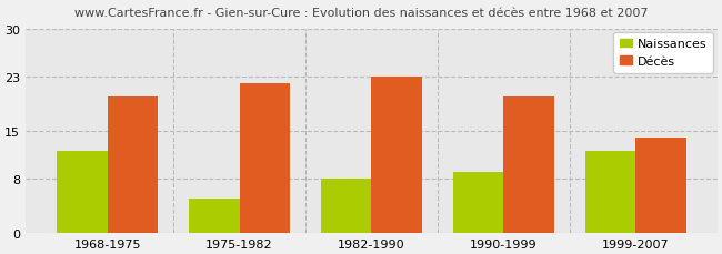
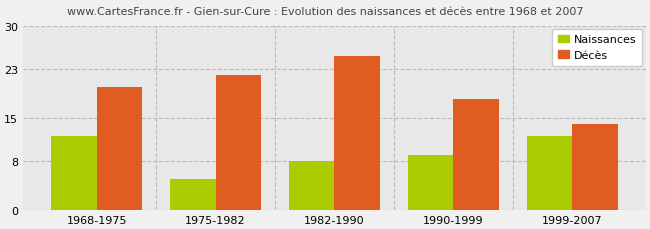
Décès/1982-1990: 23 -> 25
Décès/1990-1999: 20 -> 18
